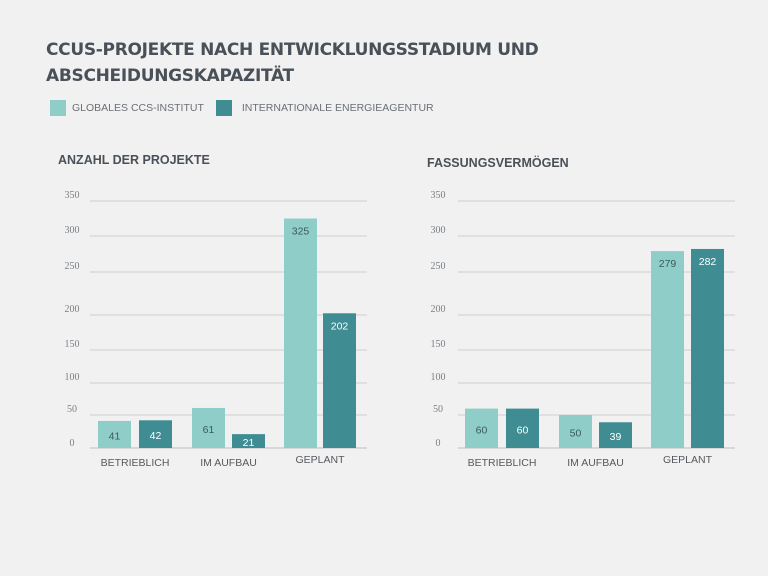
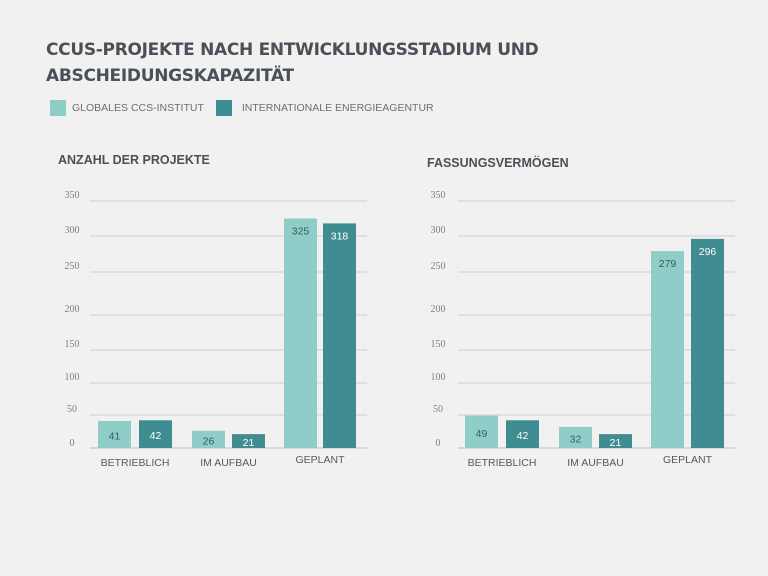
ANZAHL DER PROJEKTE/GLOBALES CCS-INSTITUT/IM AUFBAU: 61 -> 26
ANZAHL DER PROJEKTE/INTERNATIONALE ENERGIEAGENTUR/GEPLANT: 202 -> 318
FASSUNGSVERMÖGEN/GLOBALES CCS-INSTITUT/BETRIEBLICH: 60 -> 49
FASSUNGSVERMÖGEN/INTERNATIONALE ENERGIEAGENTUR/BETRIEBLICH: 60 -> 42
FASSUNGSVERMÖGEN/GLOBALES CCS-INSTITUT/IM AUFBAU: 50 -> 32
FASSUNGSVERMÖGEN/INTERNATIONALE ENERGIEAGENTUR/IM AUFBAU: 39 -> 21
FASSUNGSVERMÖGEN/INTERNATIONALE ENERGIEAGENTUR/GEPLANT: 282 -> 296
